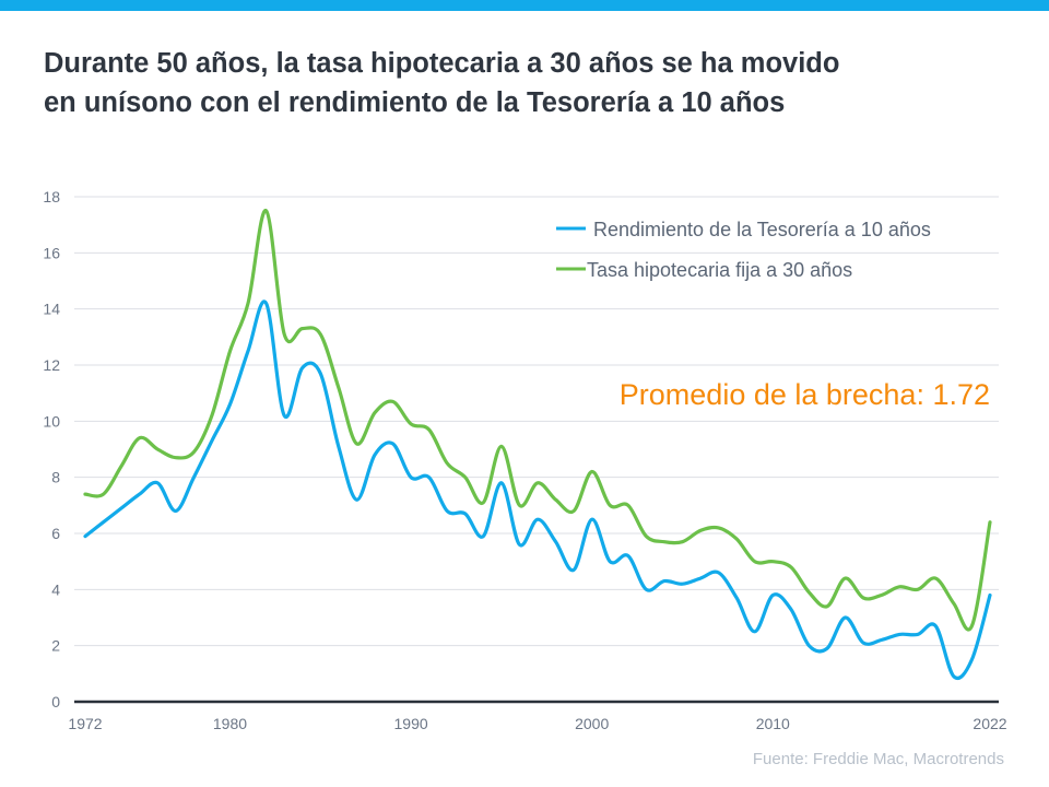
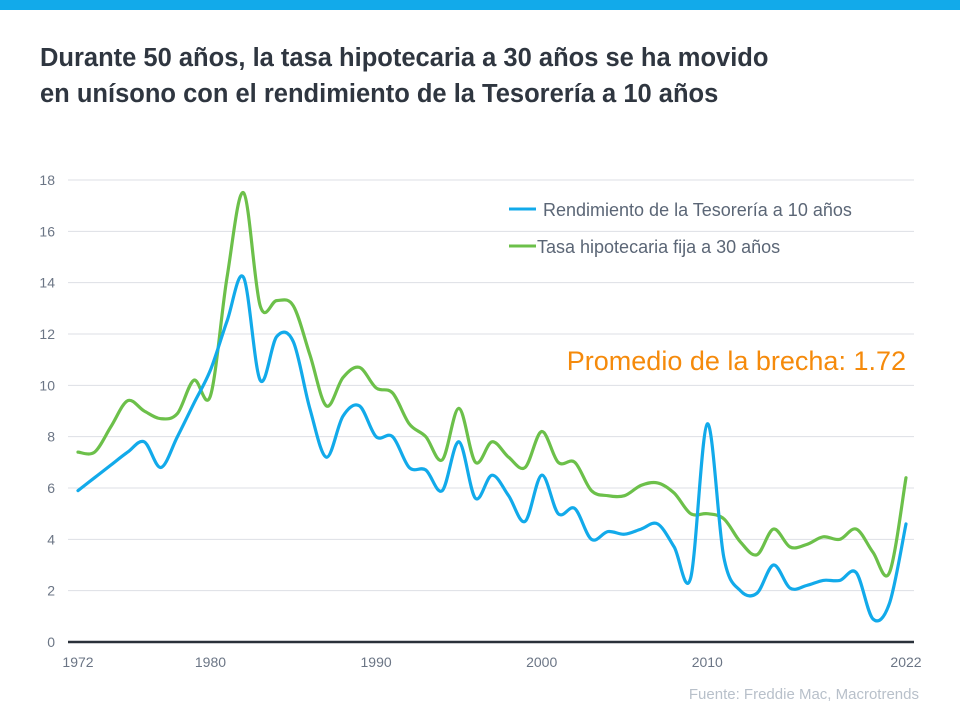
Tasa hipotecaria fija a 30 años/1980: 12.5 -> 9.6
Rendimiento de la Tesorería a 10 años/2010: 3.8 -> 8.5
Rendimiento de la Tesorería a 10 años/2022: 3.8 -> 4.6
